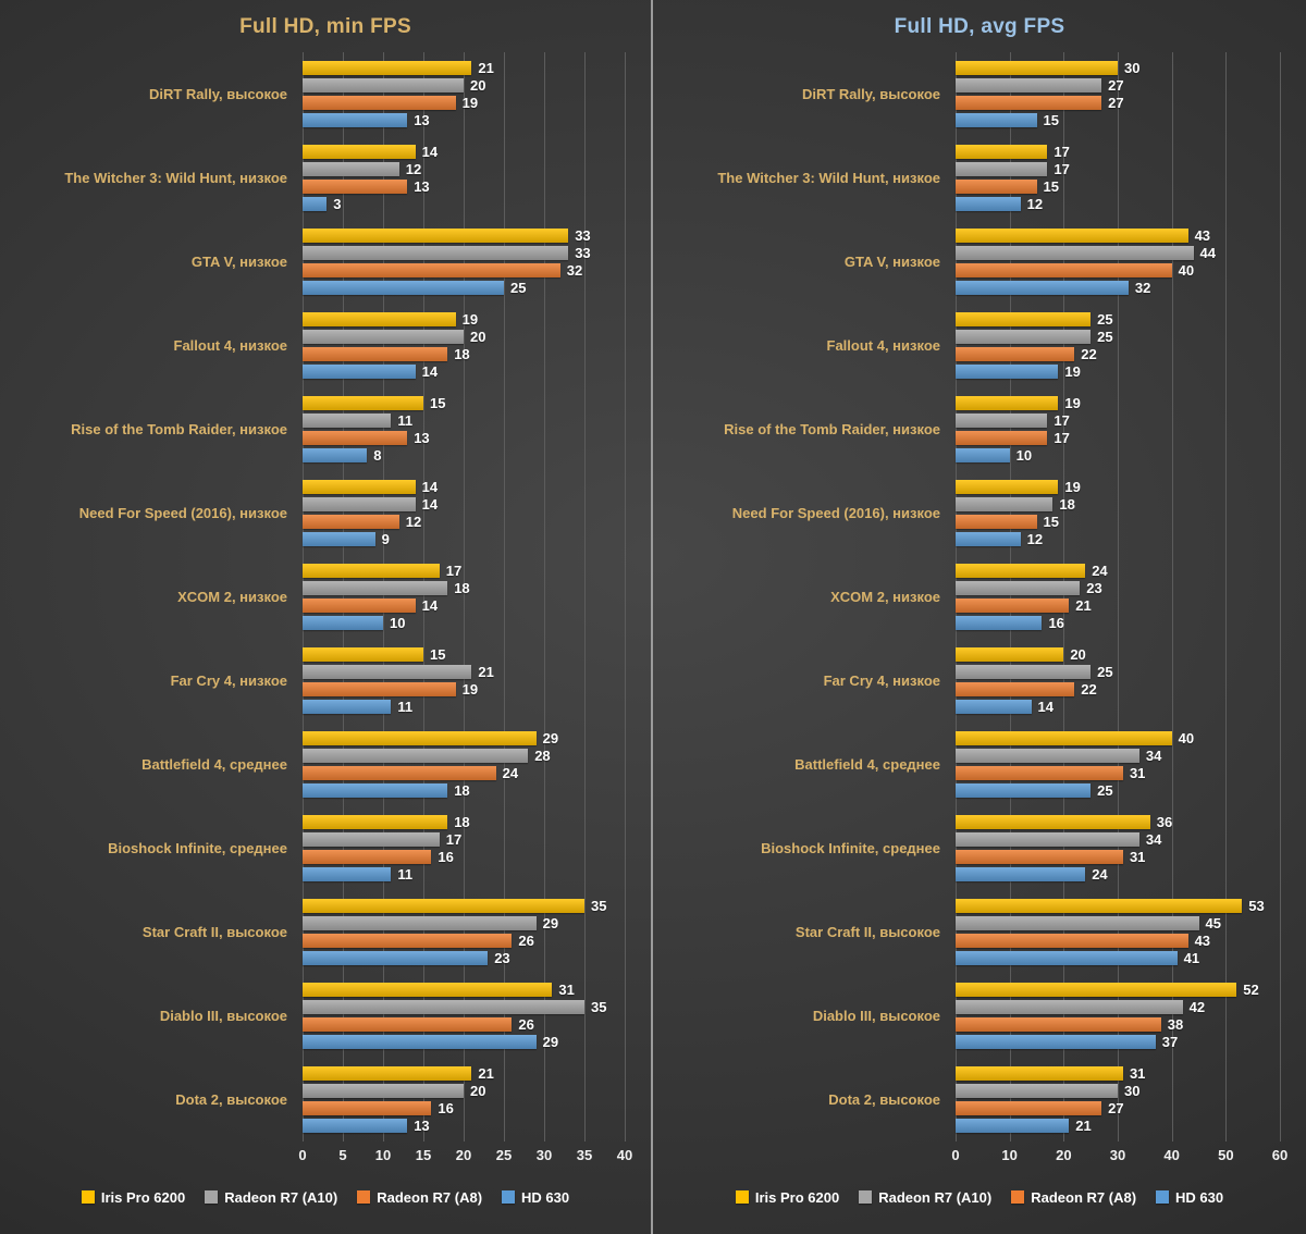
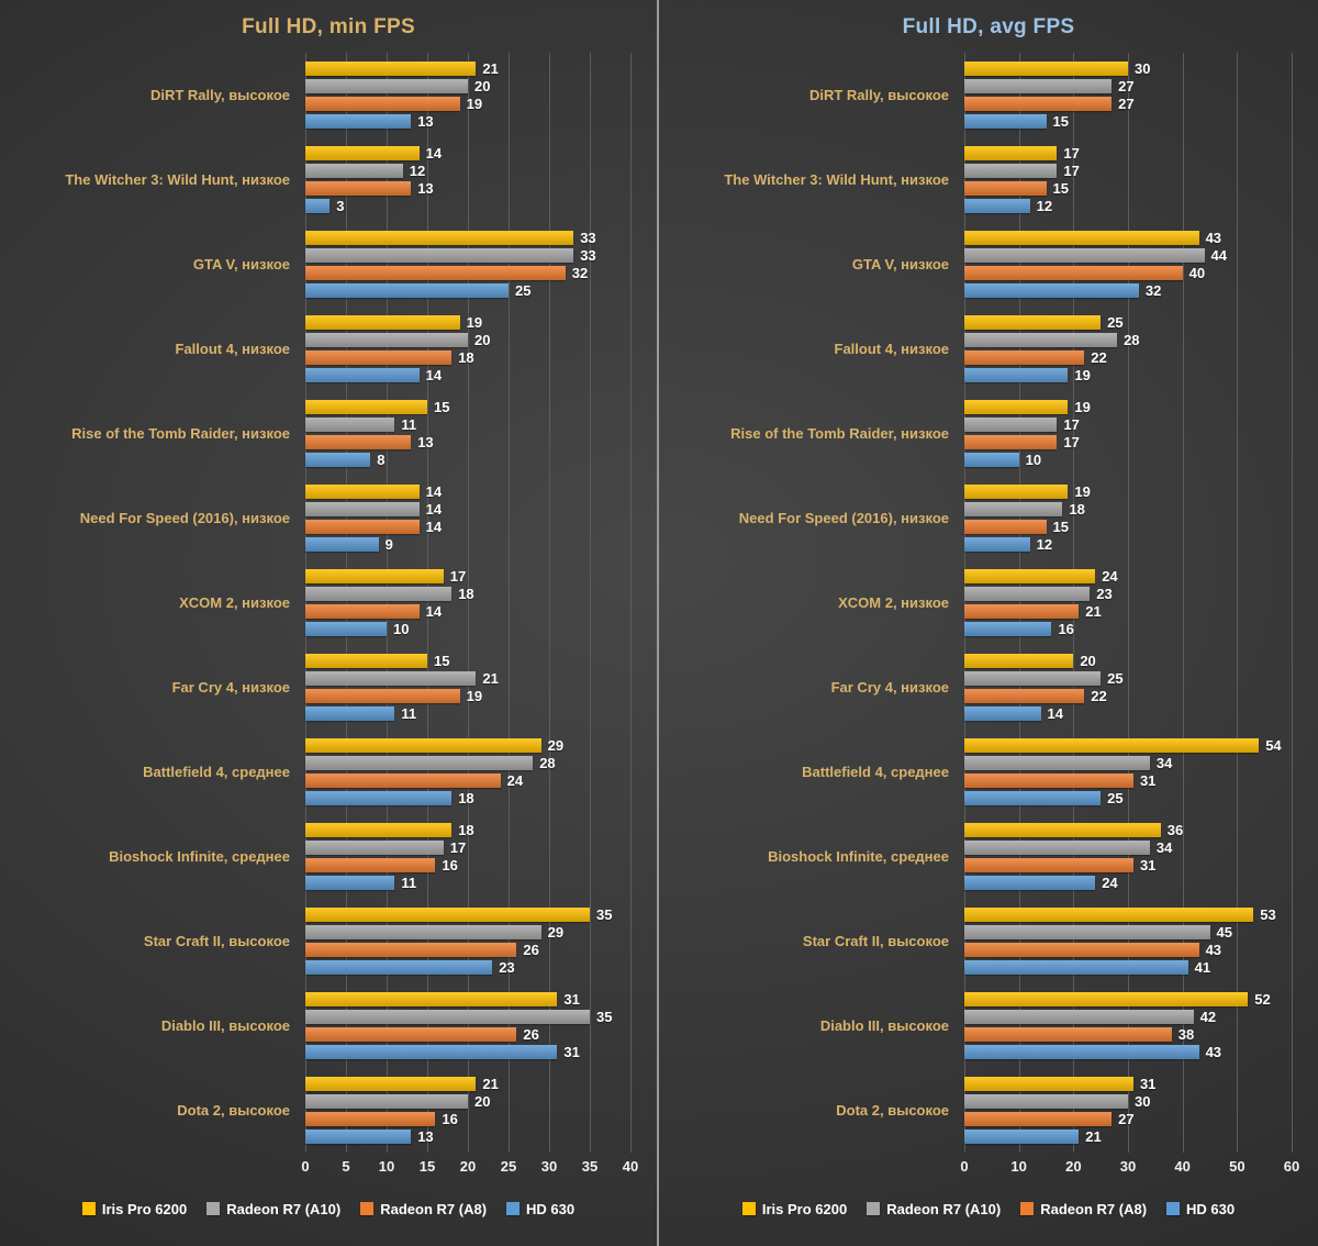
Full HD, min FPS/Radeon R7 (A8)/Need For Speed (2016), низкое: 12 -> 14
Full HD, min FPS/HD 630/Diablo III, высокое: 29 -> 31
Full HD, avg FPS/Radeon R7 (A10)/Fallout 4, низкое: 25 -> 28
Full HD, avg FPS/Iris Pro 6200/Battlefield 4, среднее: 40 -> 54
Full HD, avg FPS/HD 630/Diablo III, высокое: 37 -> 43
